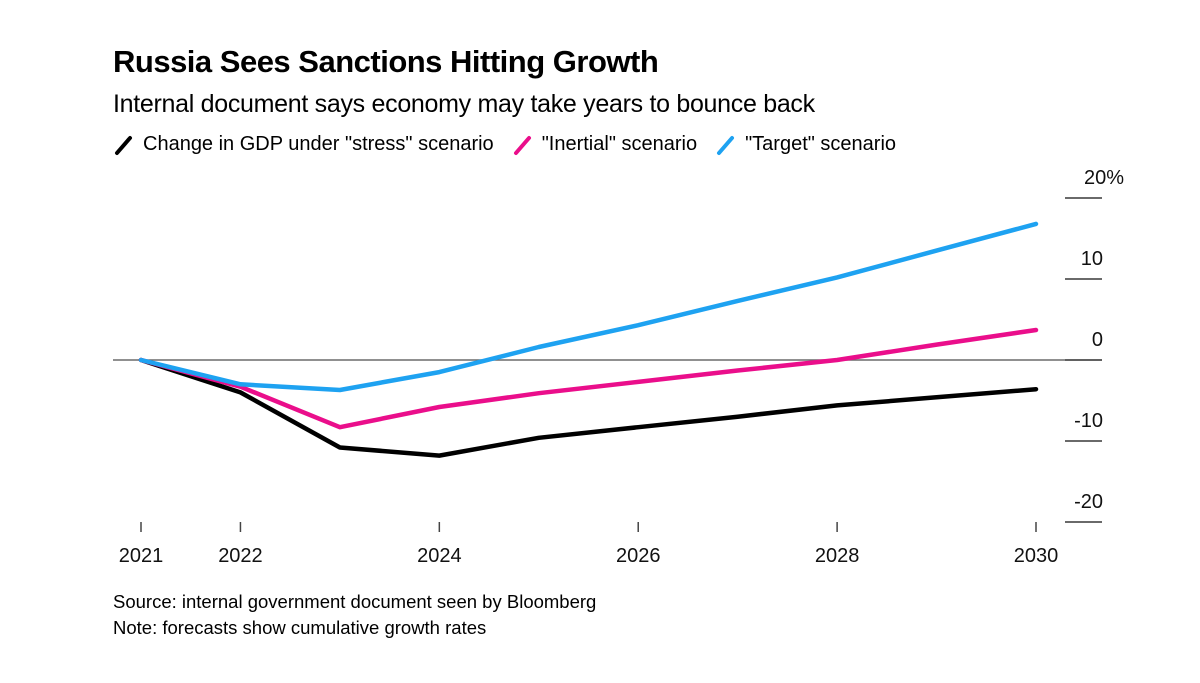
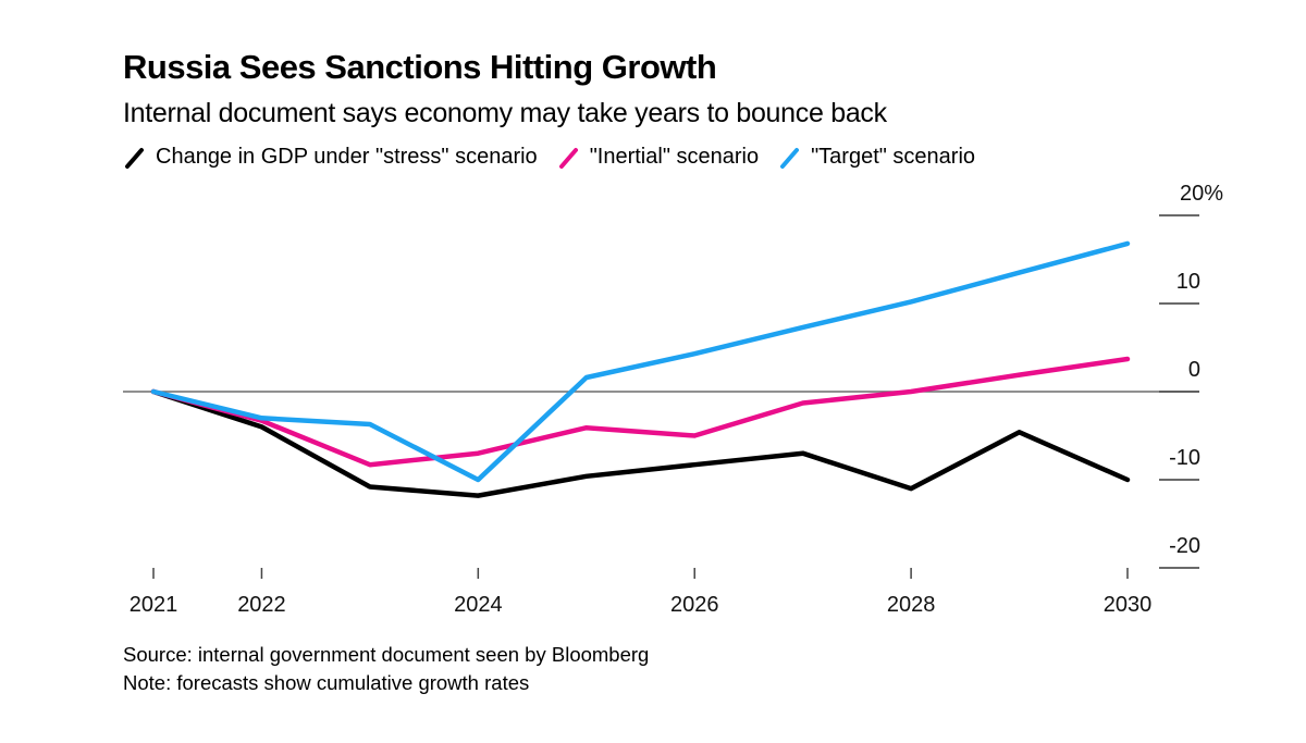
"Inertial" scenario/2024: -6 -> -7
"Target" scenario/2024: -2 -> -10
"Inertial" scenario/2026: -3 -> -5
Change in GDP under "stress" scenario/2028: -6 -> -11
Change in GDP under "stress" scenario/2030: -4 -> -10
